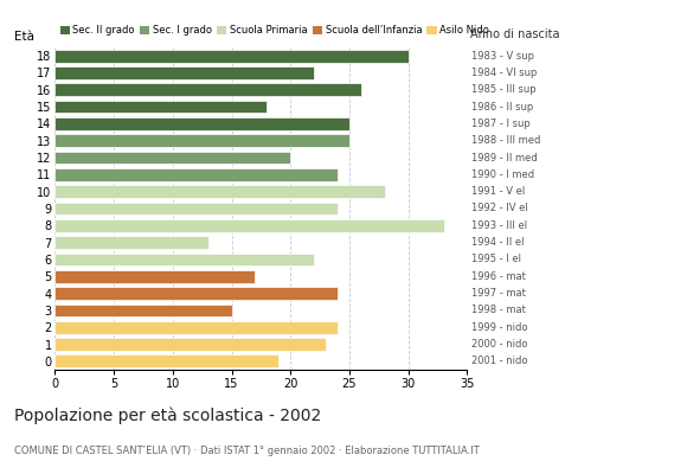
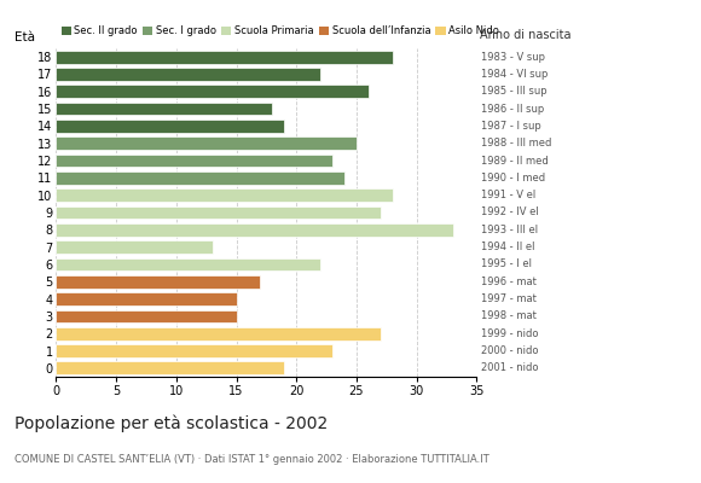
18: 30 -> 28
14: 25 -> 19
12: 20 -> 23
9: 24 -> 27
4: 24 -> 15
2: 24 -> 27
